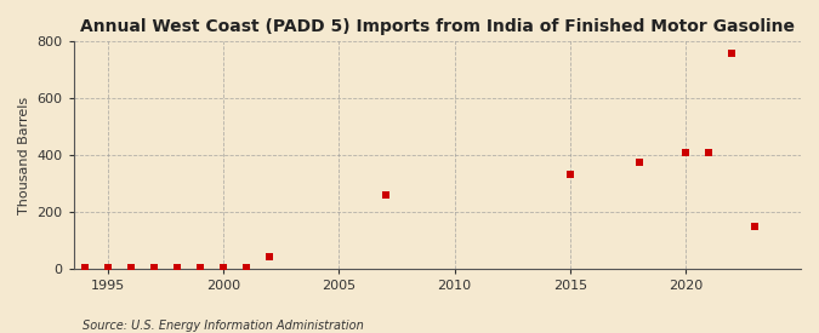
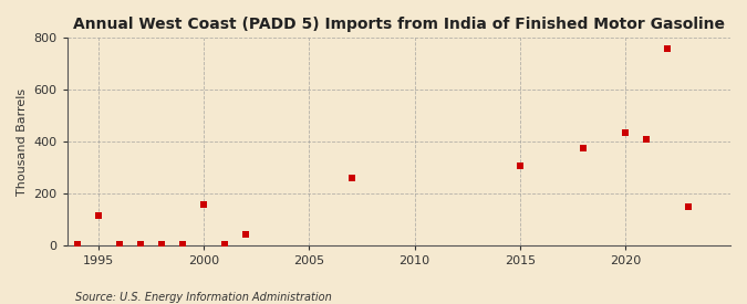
1995: 3 -> 115
2000: 3 -> 155
2015: 330 -> 305
2020: 410 -> 435
